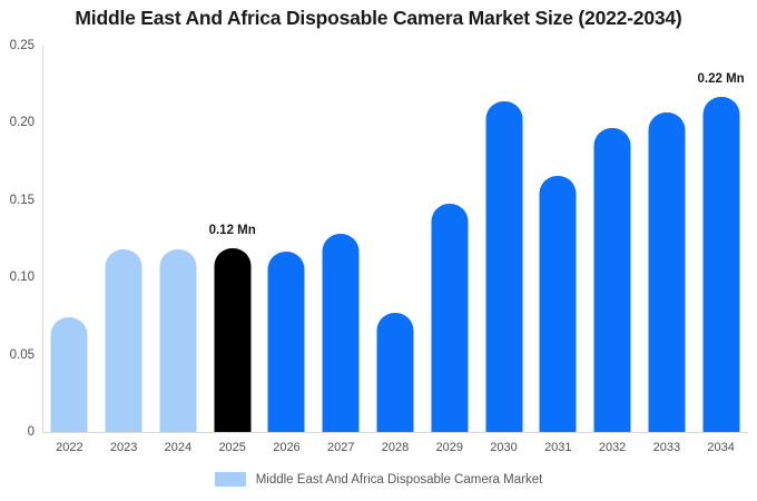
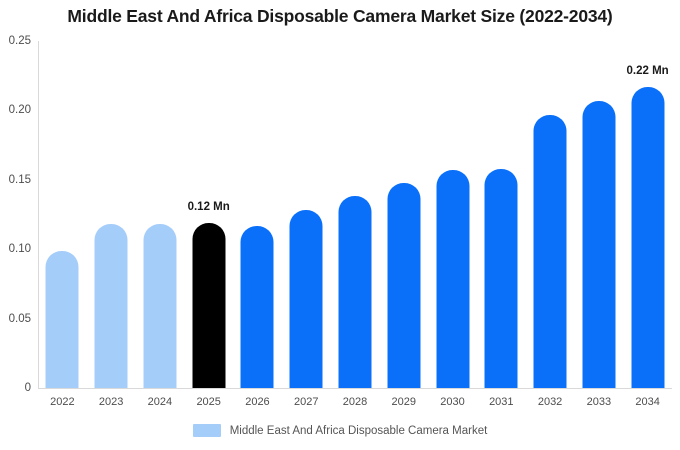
2022: 0.074 -> 0.099
2028: 0.077 -> 0.138
2030: 0.214 -> 0.157
2031: 0.166 -> 0.158
